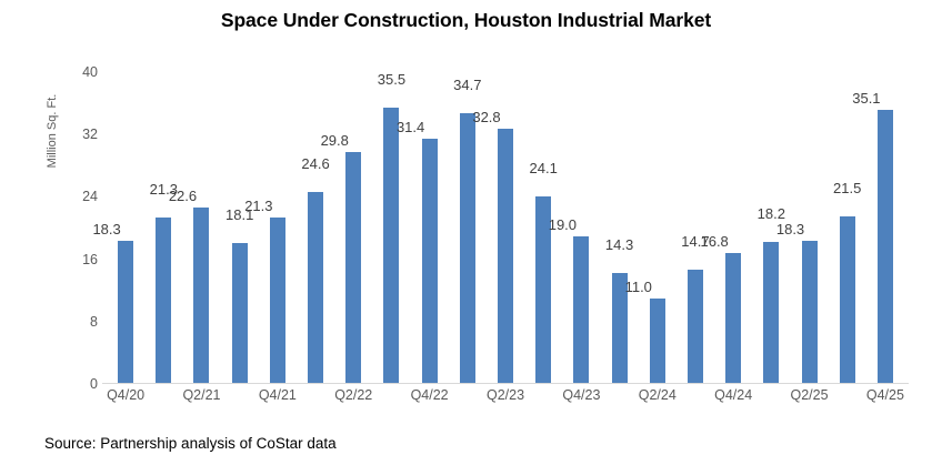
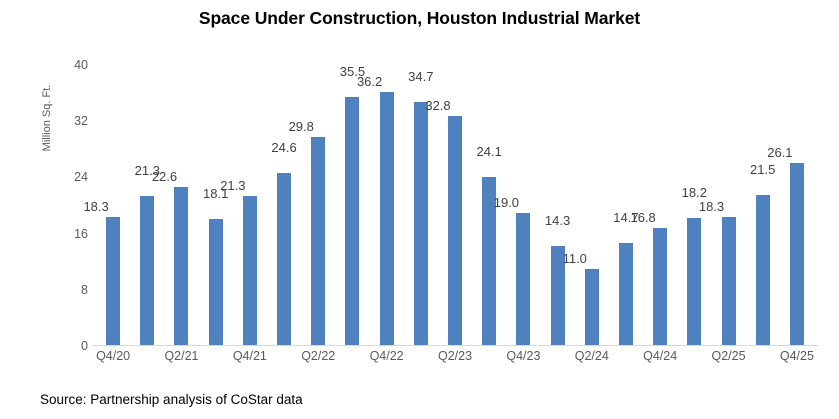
Q4/22: 31.4 -> 36.2
Q4/25: 35.1 -> 26.1
